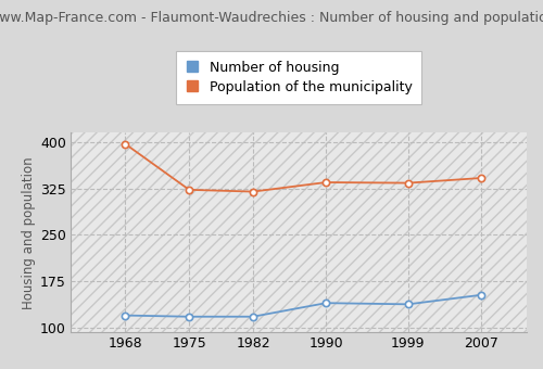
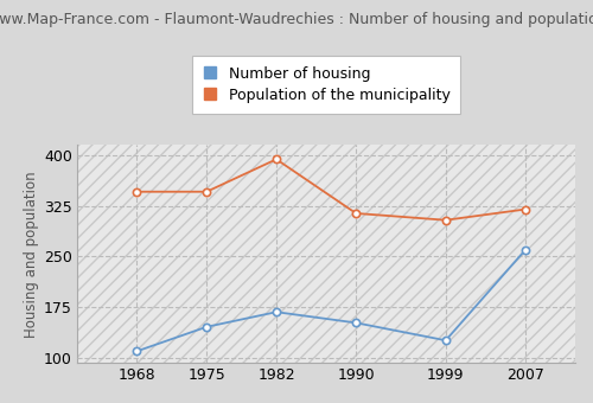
Number of housing/1968: 120 -> 110
Population of the municipality/1968: 397 -> 346
Number of housing/1975: 118 -> 146
Population of the municipality/1975: 323 -> 346
Number of housing/1982: 118 -> 168
Population of the municipality/1982: 320 -> 394
Number of housing/1990: 140 -> 152
Population of the municipality/1990: 335 -> 314
Number of housing/1999: 138 -> 126
Population of the municipality/1999: 334 -> 304
Number of housing/2007: 153 -> 260
Population of the municipality/2007: 342 -> 320
